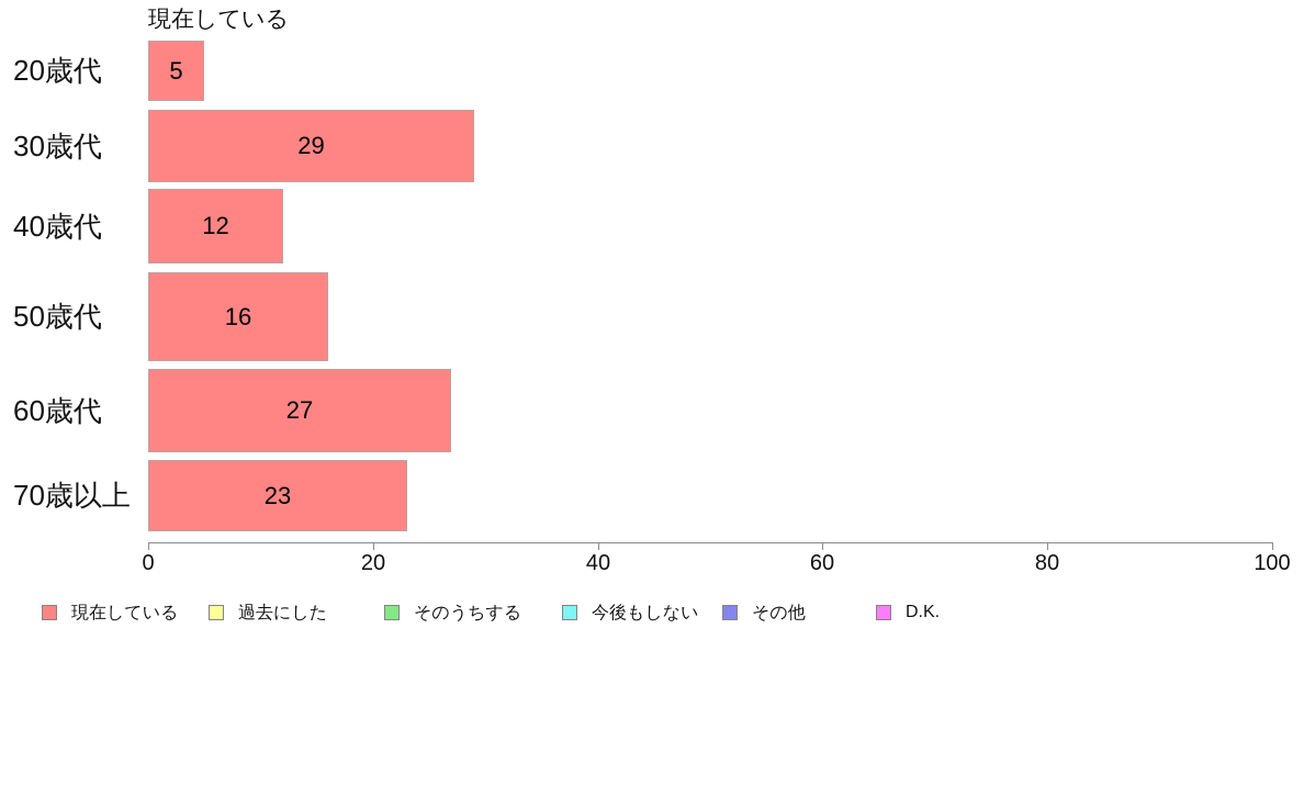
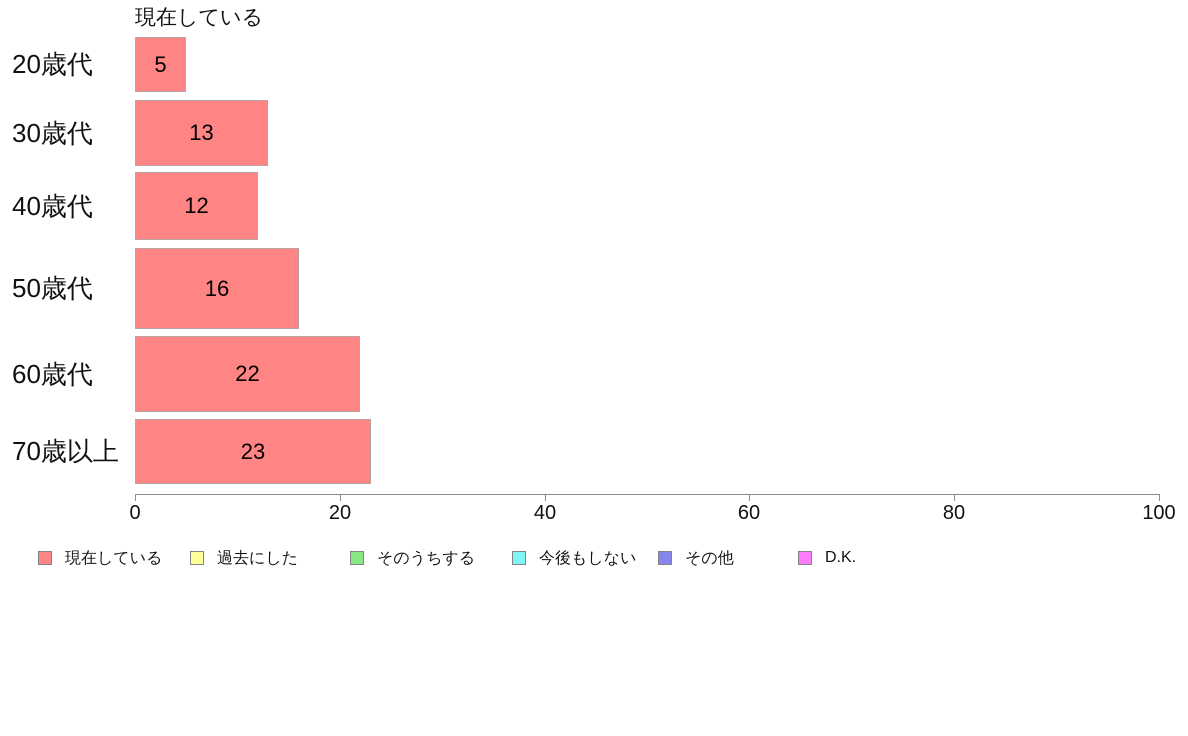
30歳代: 29 -> 13
60歳代: 27 -> 22
